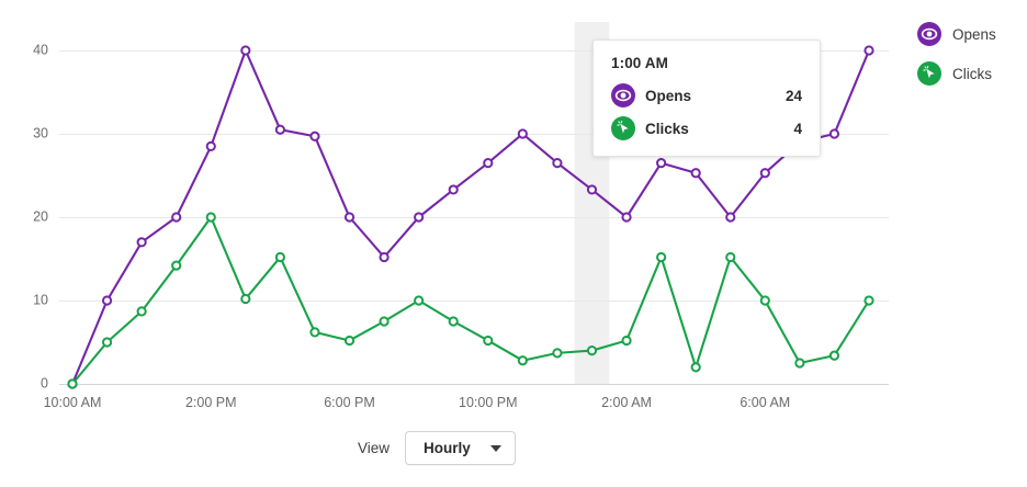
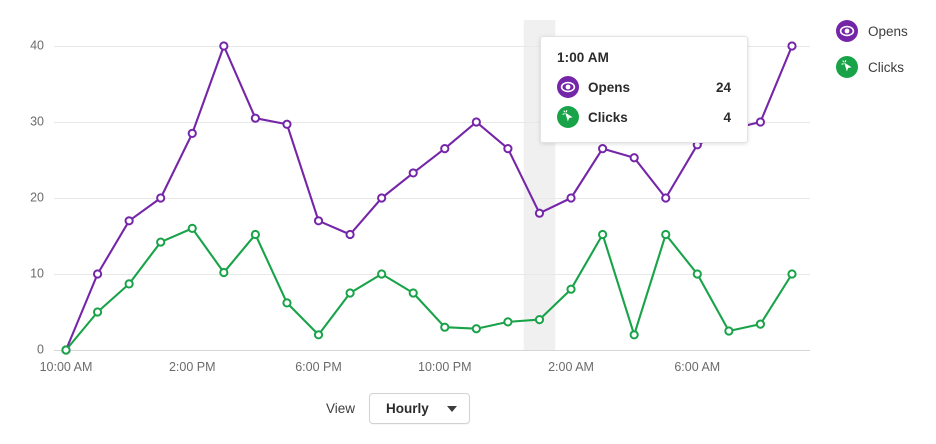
Clicks/2:00 PM: 20 -> 16
Opens/6:00 PM: 20 -> 17
Clicks/6:00 PM: 5 -> 2
Clicks/10:00 PM: 5 -> 3
Opens/1:00 AM: 23 -> 18
Clicks/2:00 AM: 5 -> 8
Opens/6:00 AM: 25 -> 27
